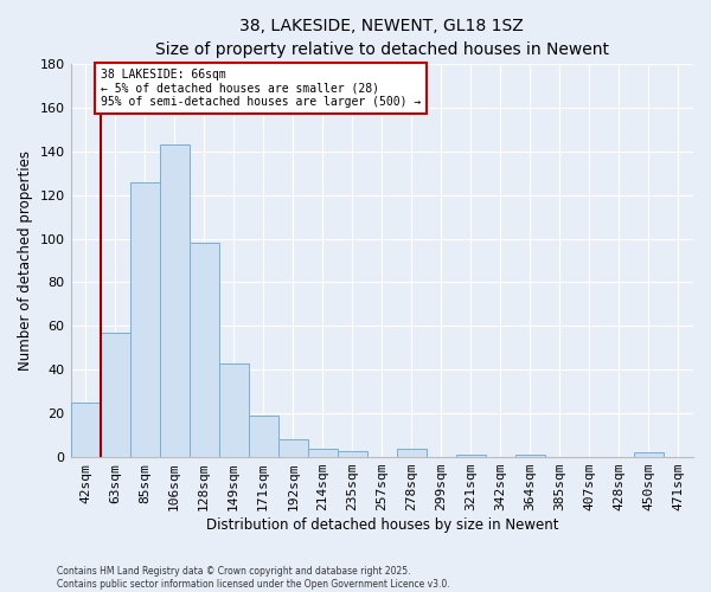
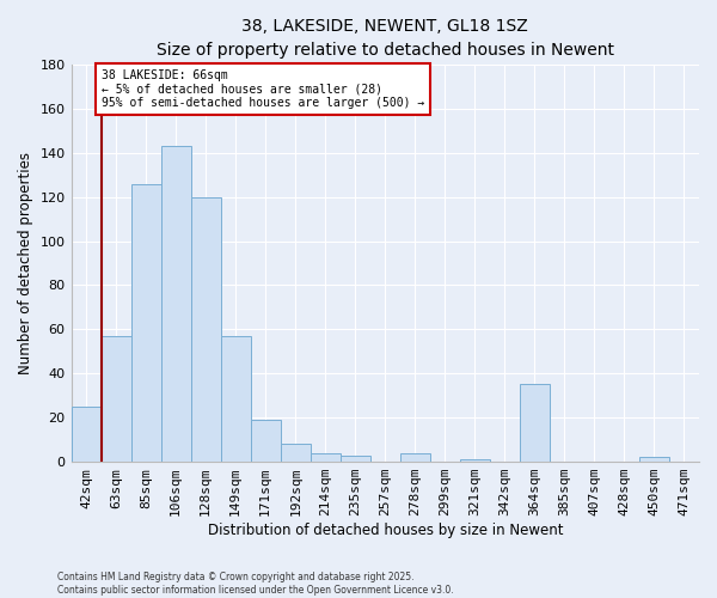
128sqm: 98 -> 120
149sqm: 43 -> 57
364sqm: 1 -> 35
